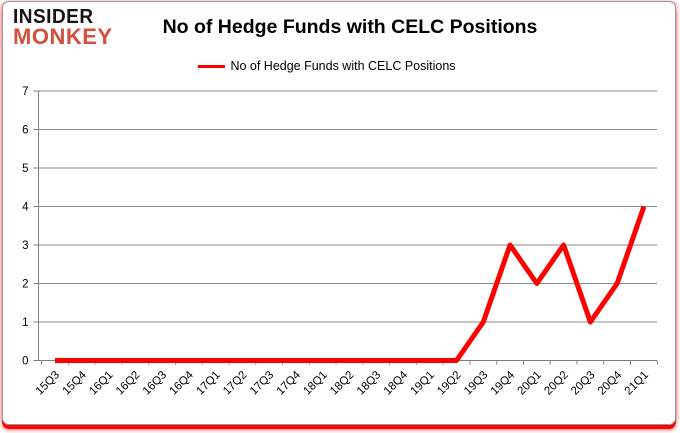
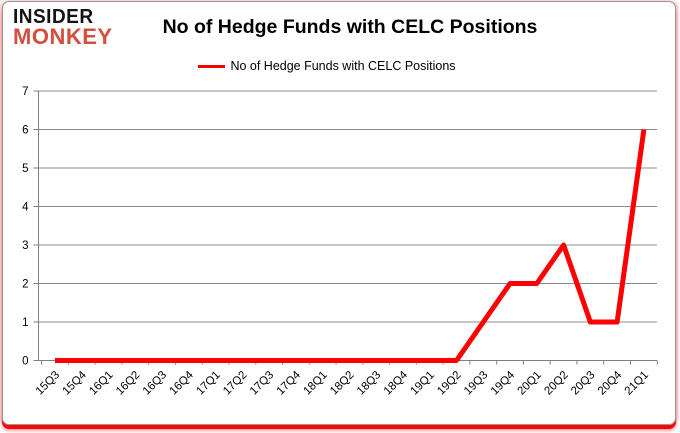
19Q4: 3 -> 2
20Q4: 2 -> 1
21Q1: 4 -> 6
